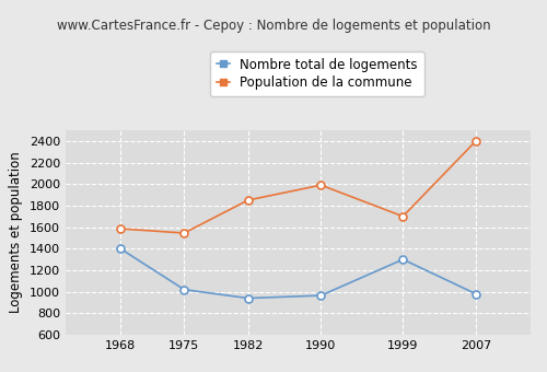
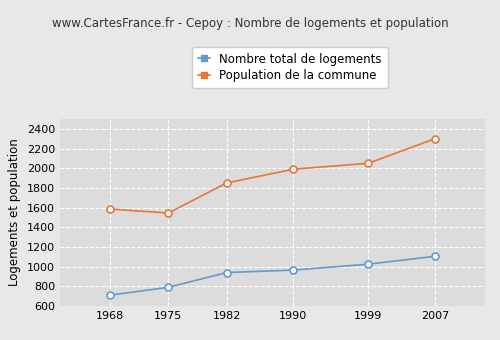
Nombre total de logements/1968: 1400 -> 710
Nombre total de logements/1975: 1020 -> 790
Nombre total de logements/1999: 1300 -> 1020
Population de la commune/1999: 1700 -> 2050
Nombre total de logements/2007: 980 -> 1100
Population de la commune/2007: 2400 -> 2300
